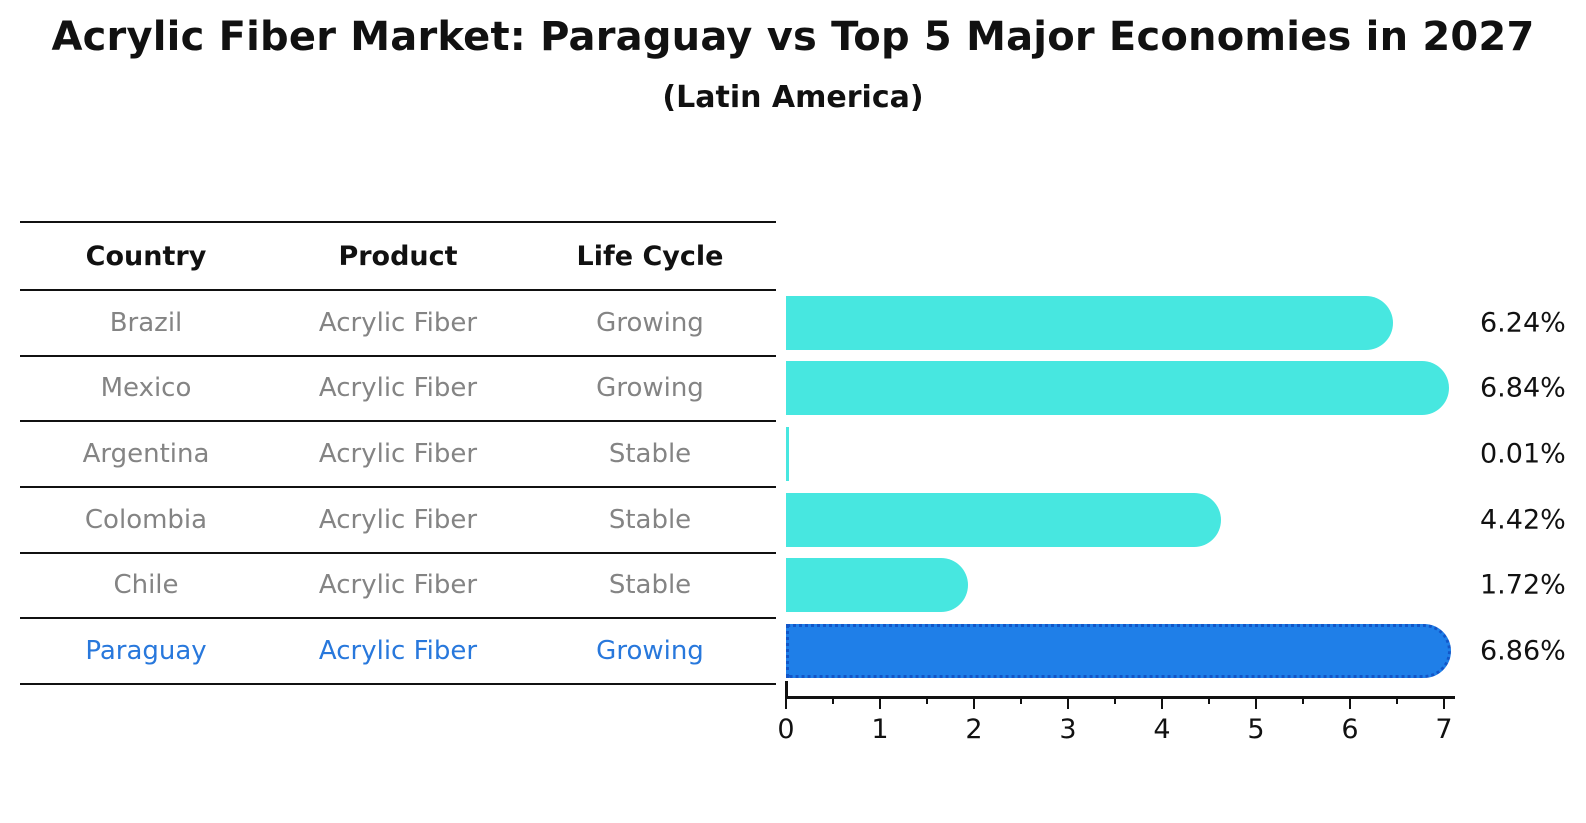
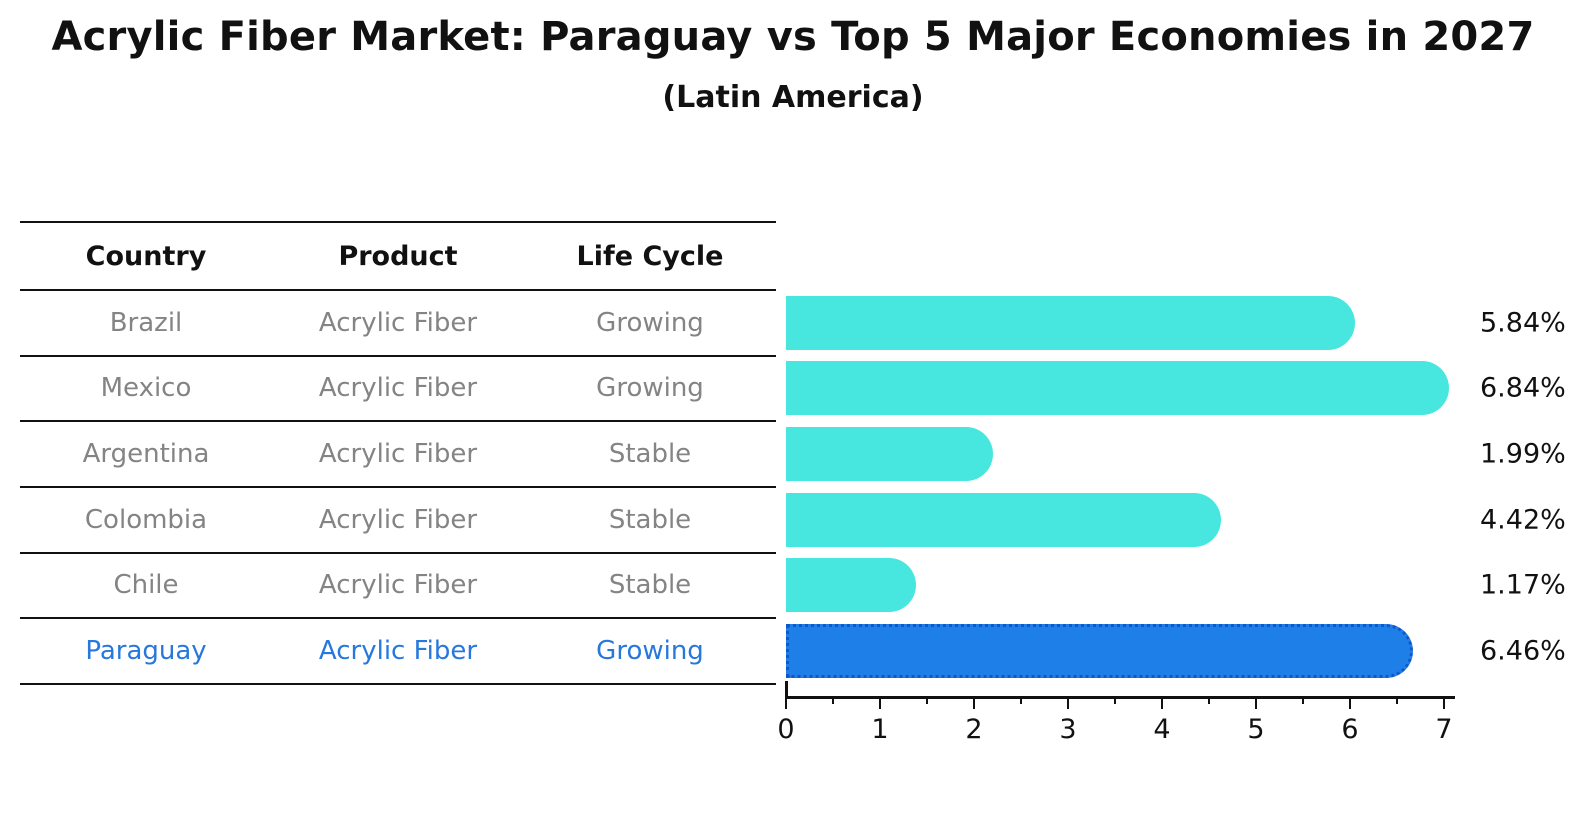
Brazil: 6.24% -> 5.84%
Argentina: 0.01% -> 1.99%
Chile: 1.72% -> 1.17%
Paraguay: 6.86% -> 6.46%
